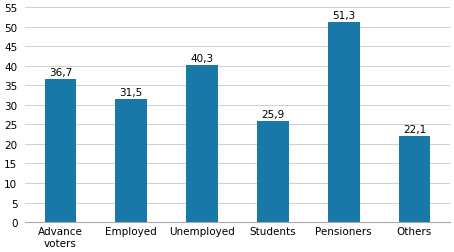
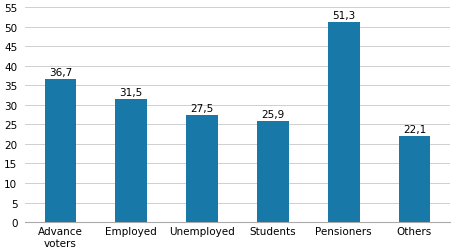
Unemployed: 40,3 -> 27,5
